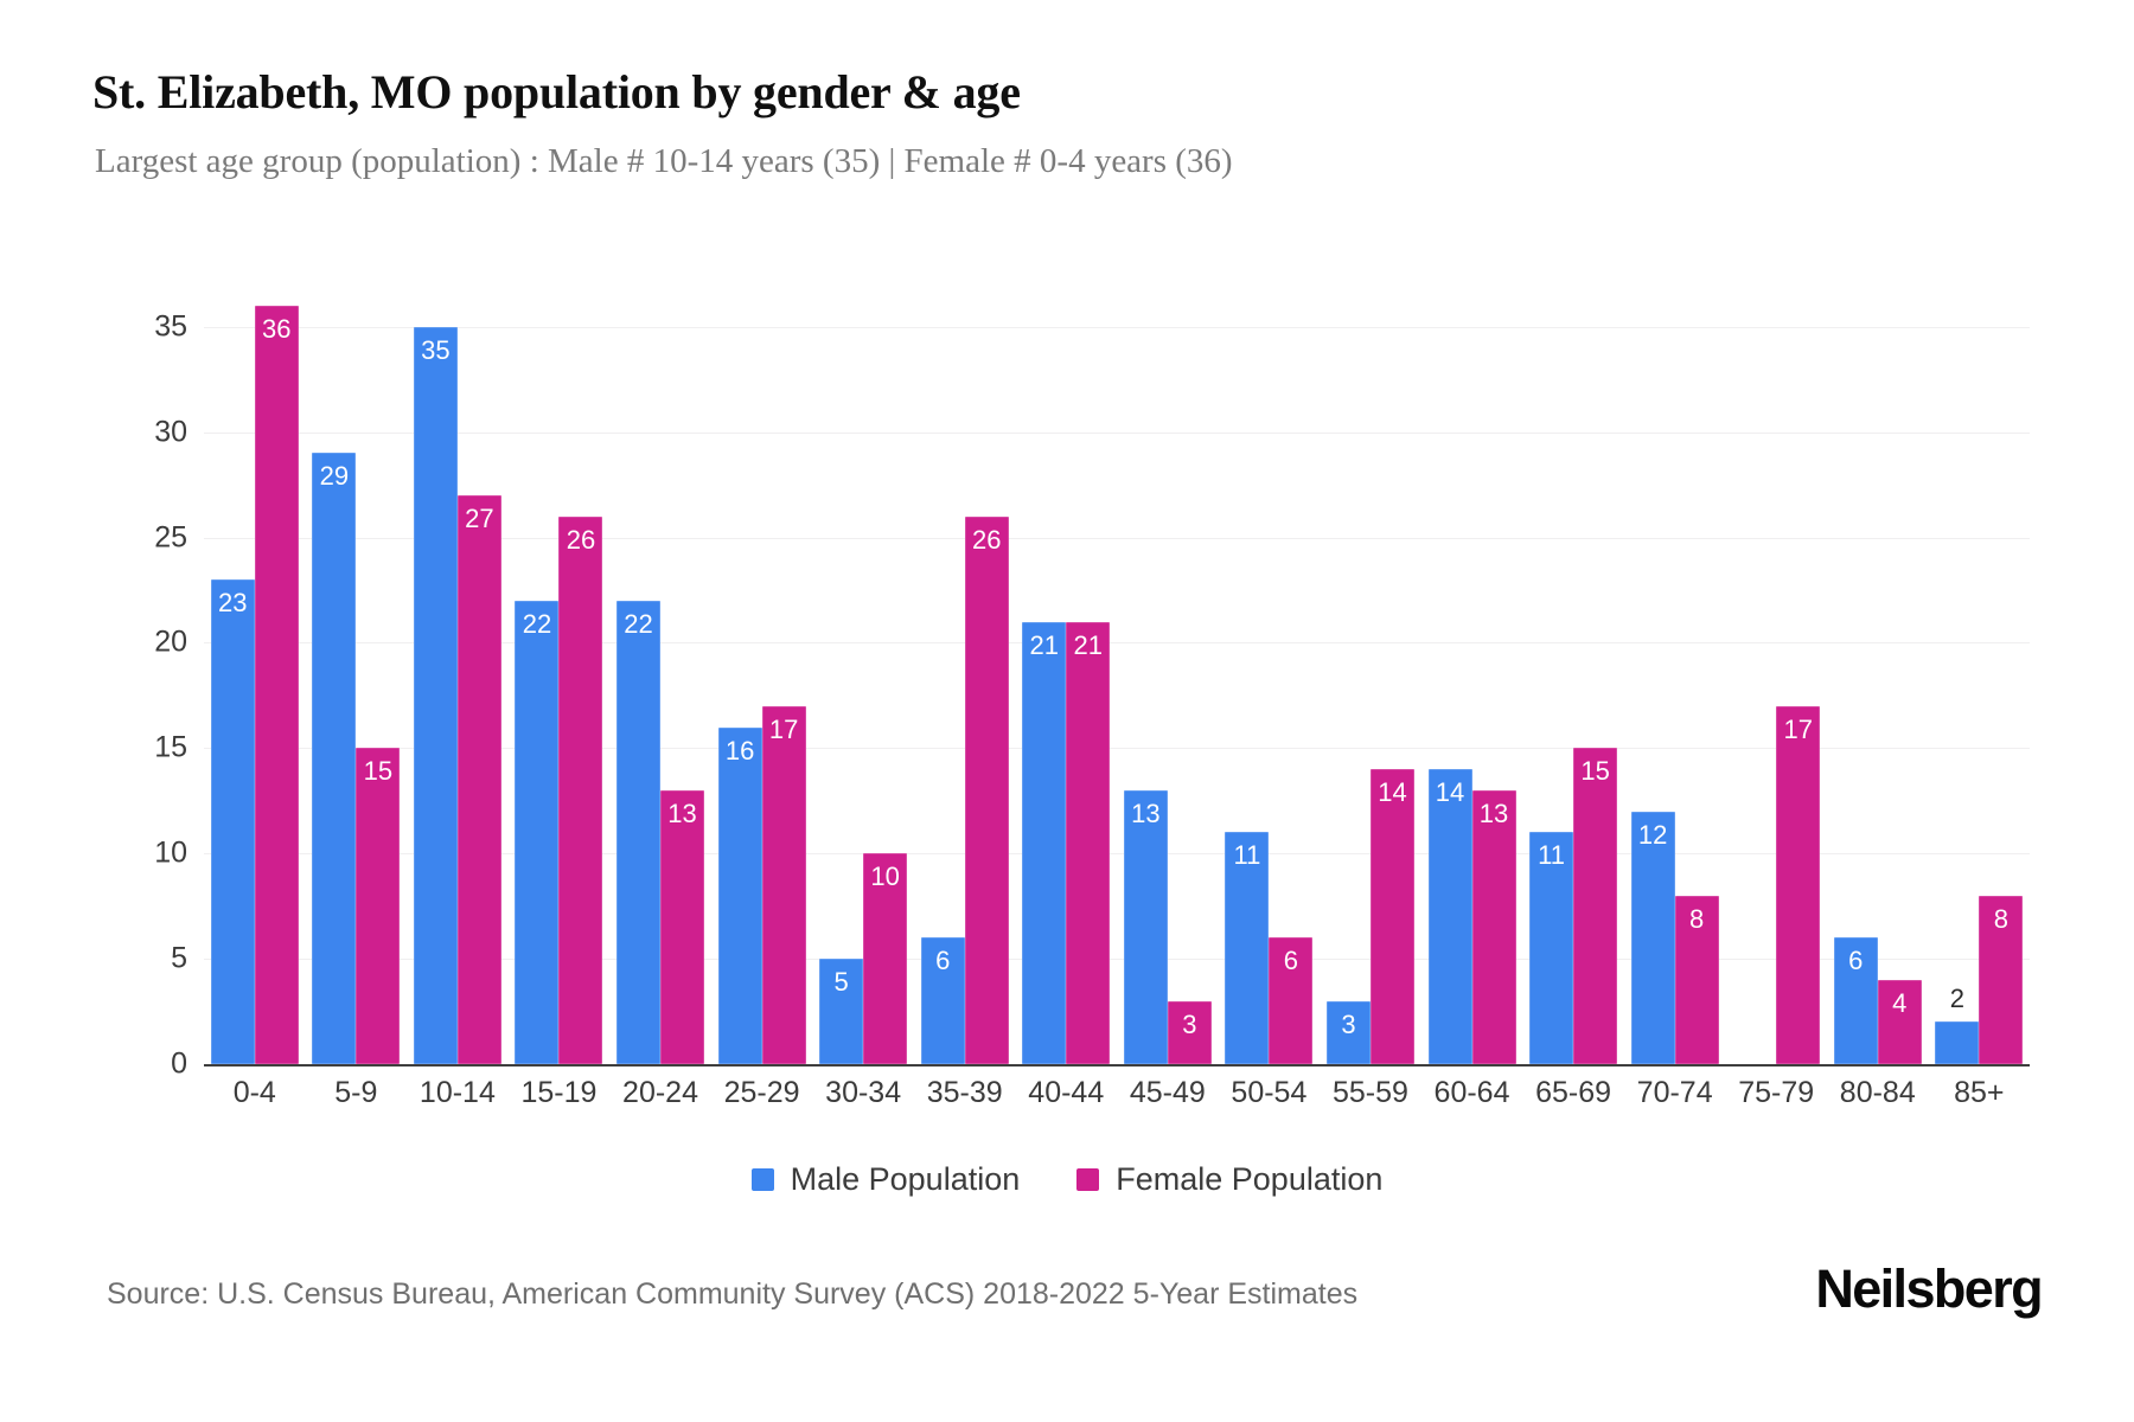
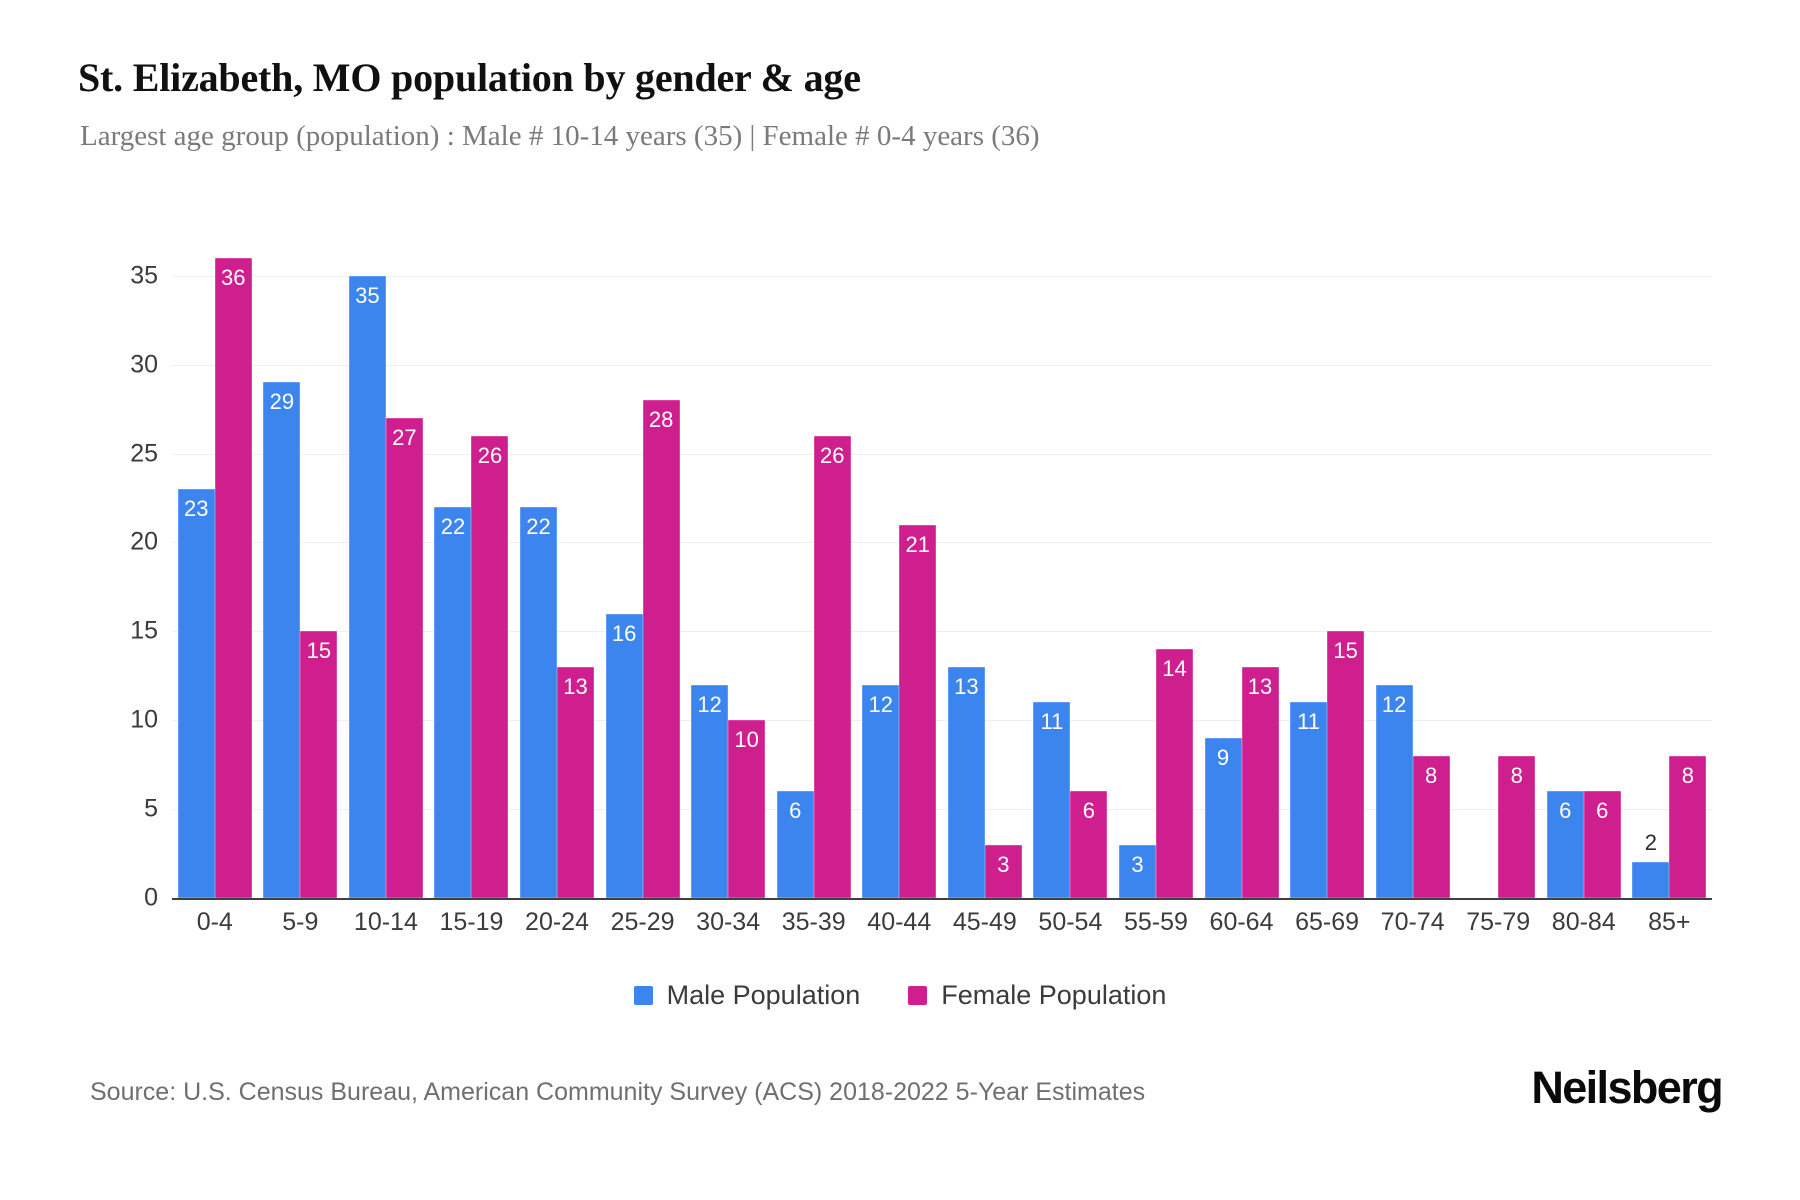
Female Population/25-29: 17 -> 28
Male Population/30-34: 5 -> 12
Male Population/40-44: 21 -> 12
Male Population/60-64: 14 -> 9
Female Population/75-79: 17 -> 8
Female Population/80-84: 4 -> 6
